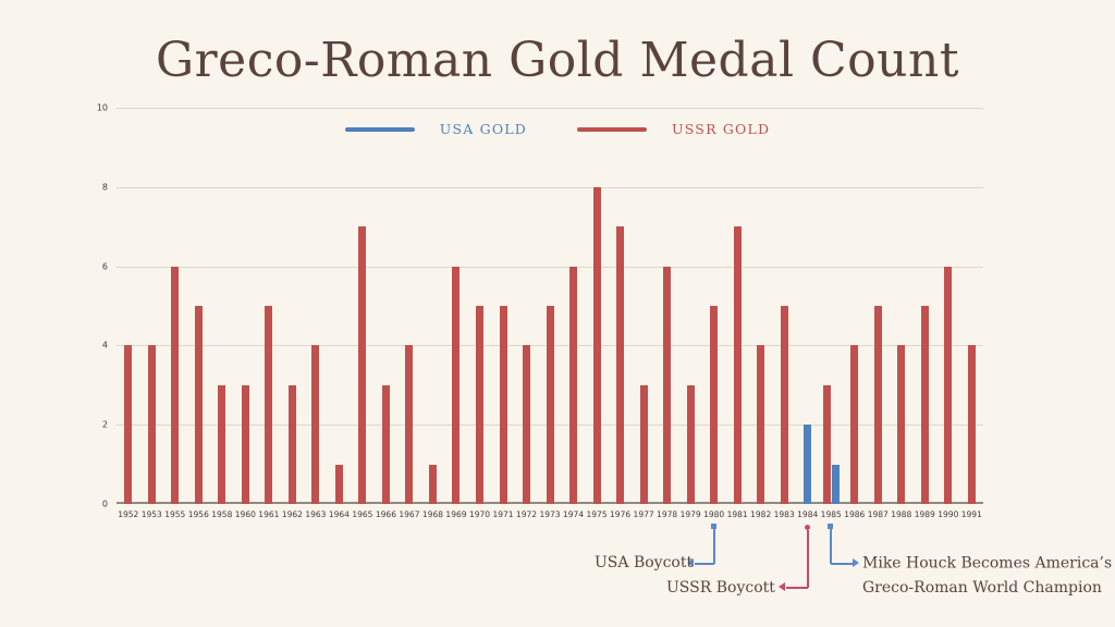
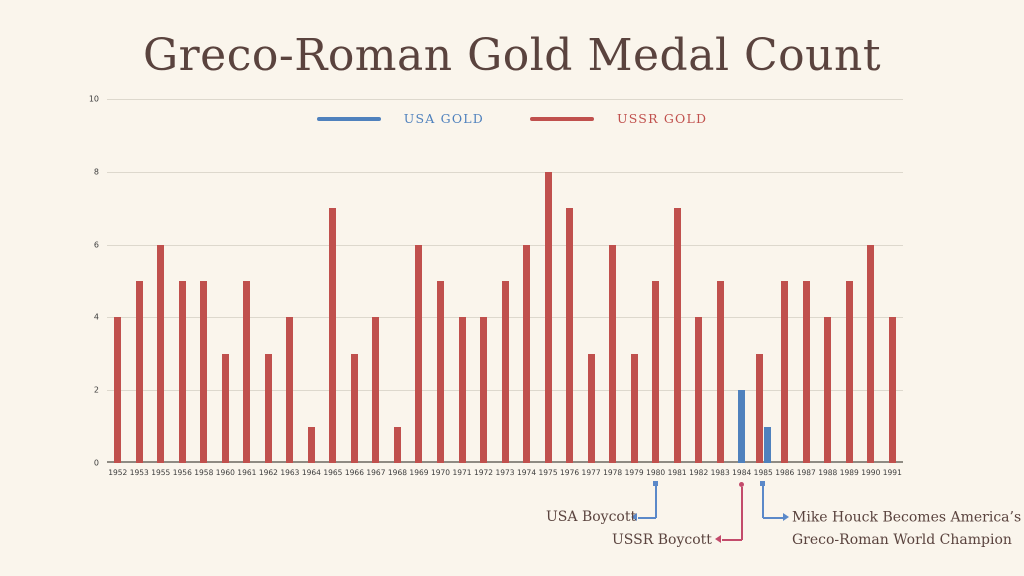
USSR GOLD/1953: 4 -> 5
USSR GOLD/1958: 3 -> 5
USSR GOLD/1971: 5 -> 4
USSR GOLD/1986: 4 -> 5
